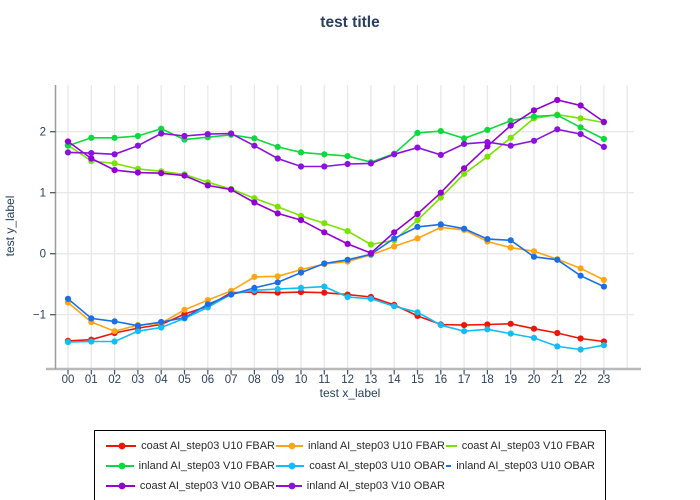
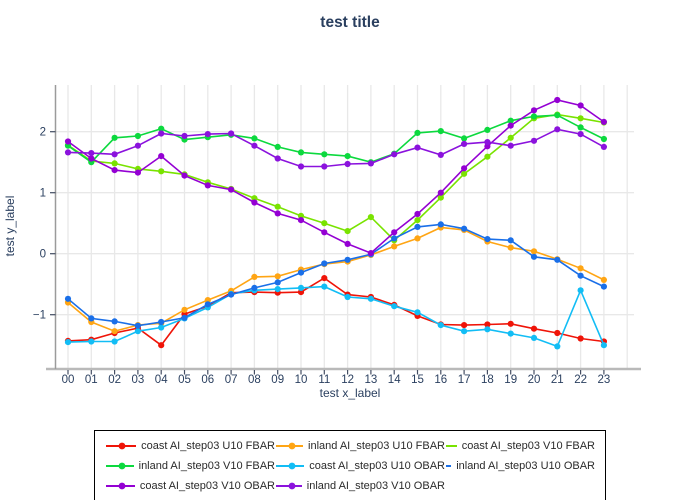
inland AI_step03 V10 FBAR/01: 1.9 -> 1.5
coast AI_step03 U10 FBAR/04: -1.2 -> -1.5
coast AI_step03 V10 OBAR/04: 1.3 -> 1.6
coast AI_step03 U10 FBAR/11: -0.6 -> -0.4
coast AI_step03 V10 FBAR/13: 0.1 -> 0.6
coast AI_step03 U10 OBAR/22: -1.6 -> -0.6
